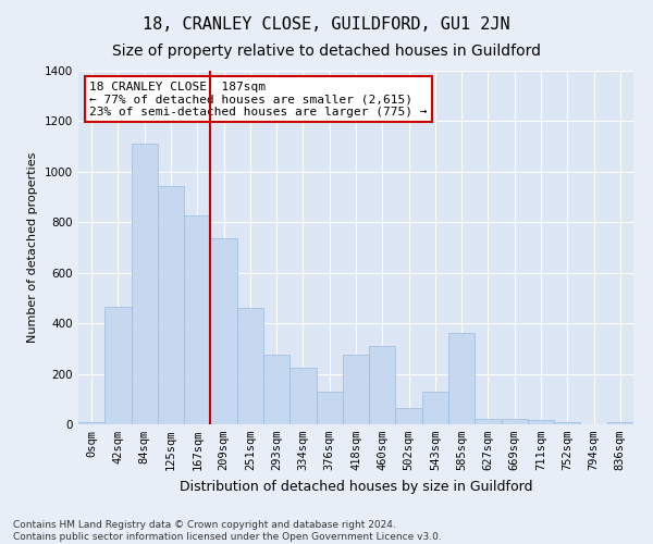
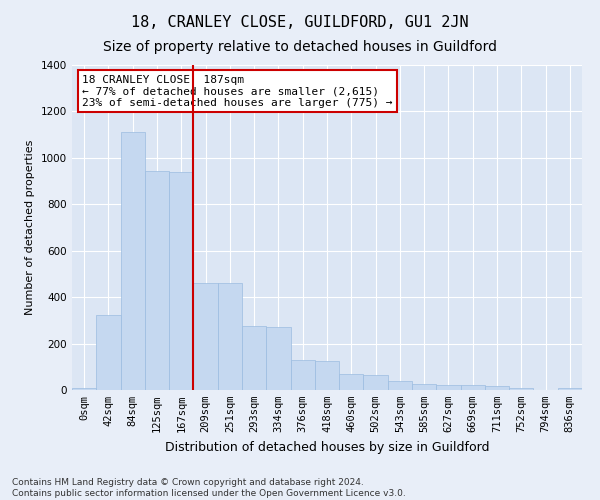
42sqm: 465 -> 325
167sqm: 825 -> 940
209sqm: 735 -> 460
334sqm: 225 -> 270
418sqm: 275 -> 125
460sqm: 310 -> 68
543sqm: 130 -> 38
585sqm: 360 -> 25
